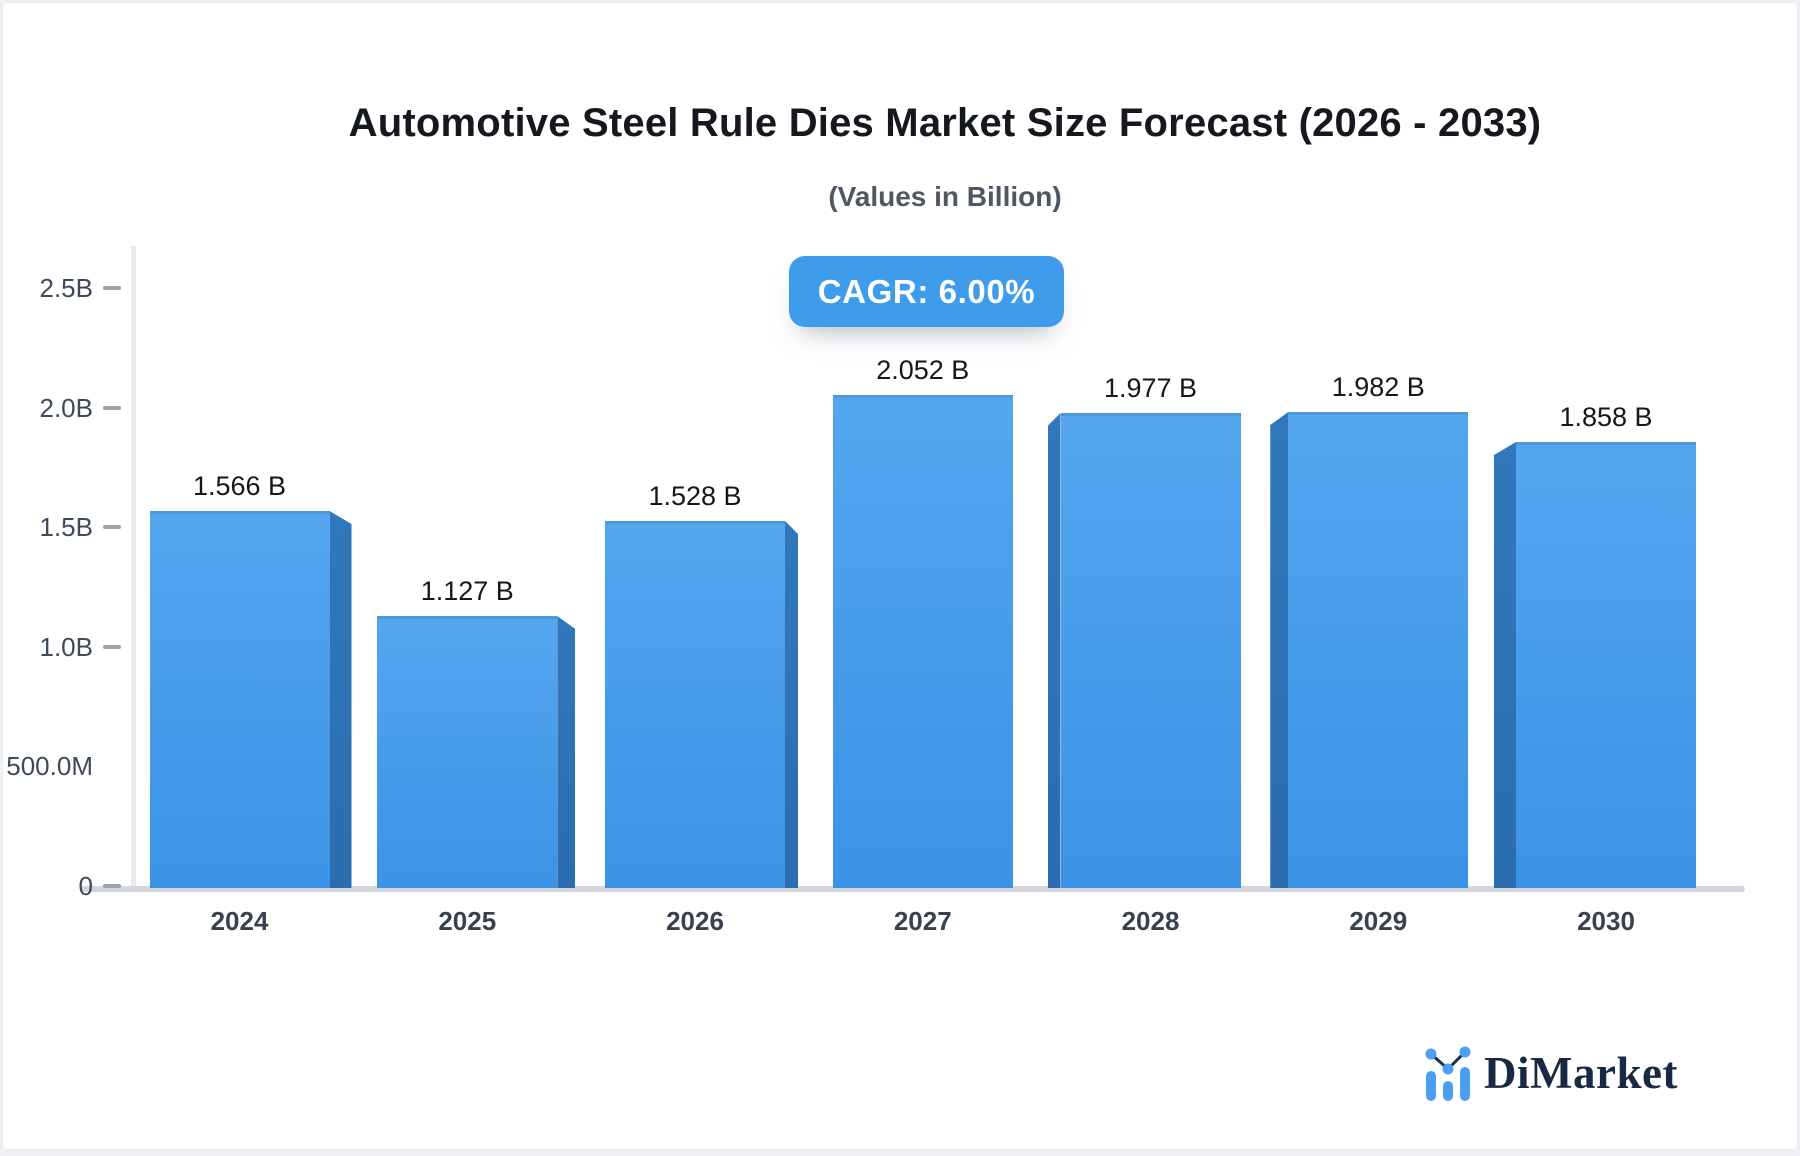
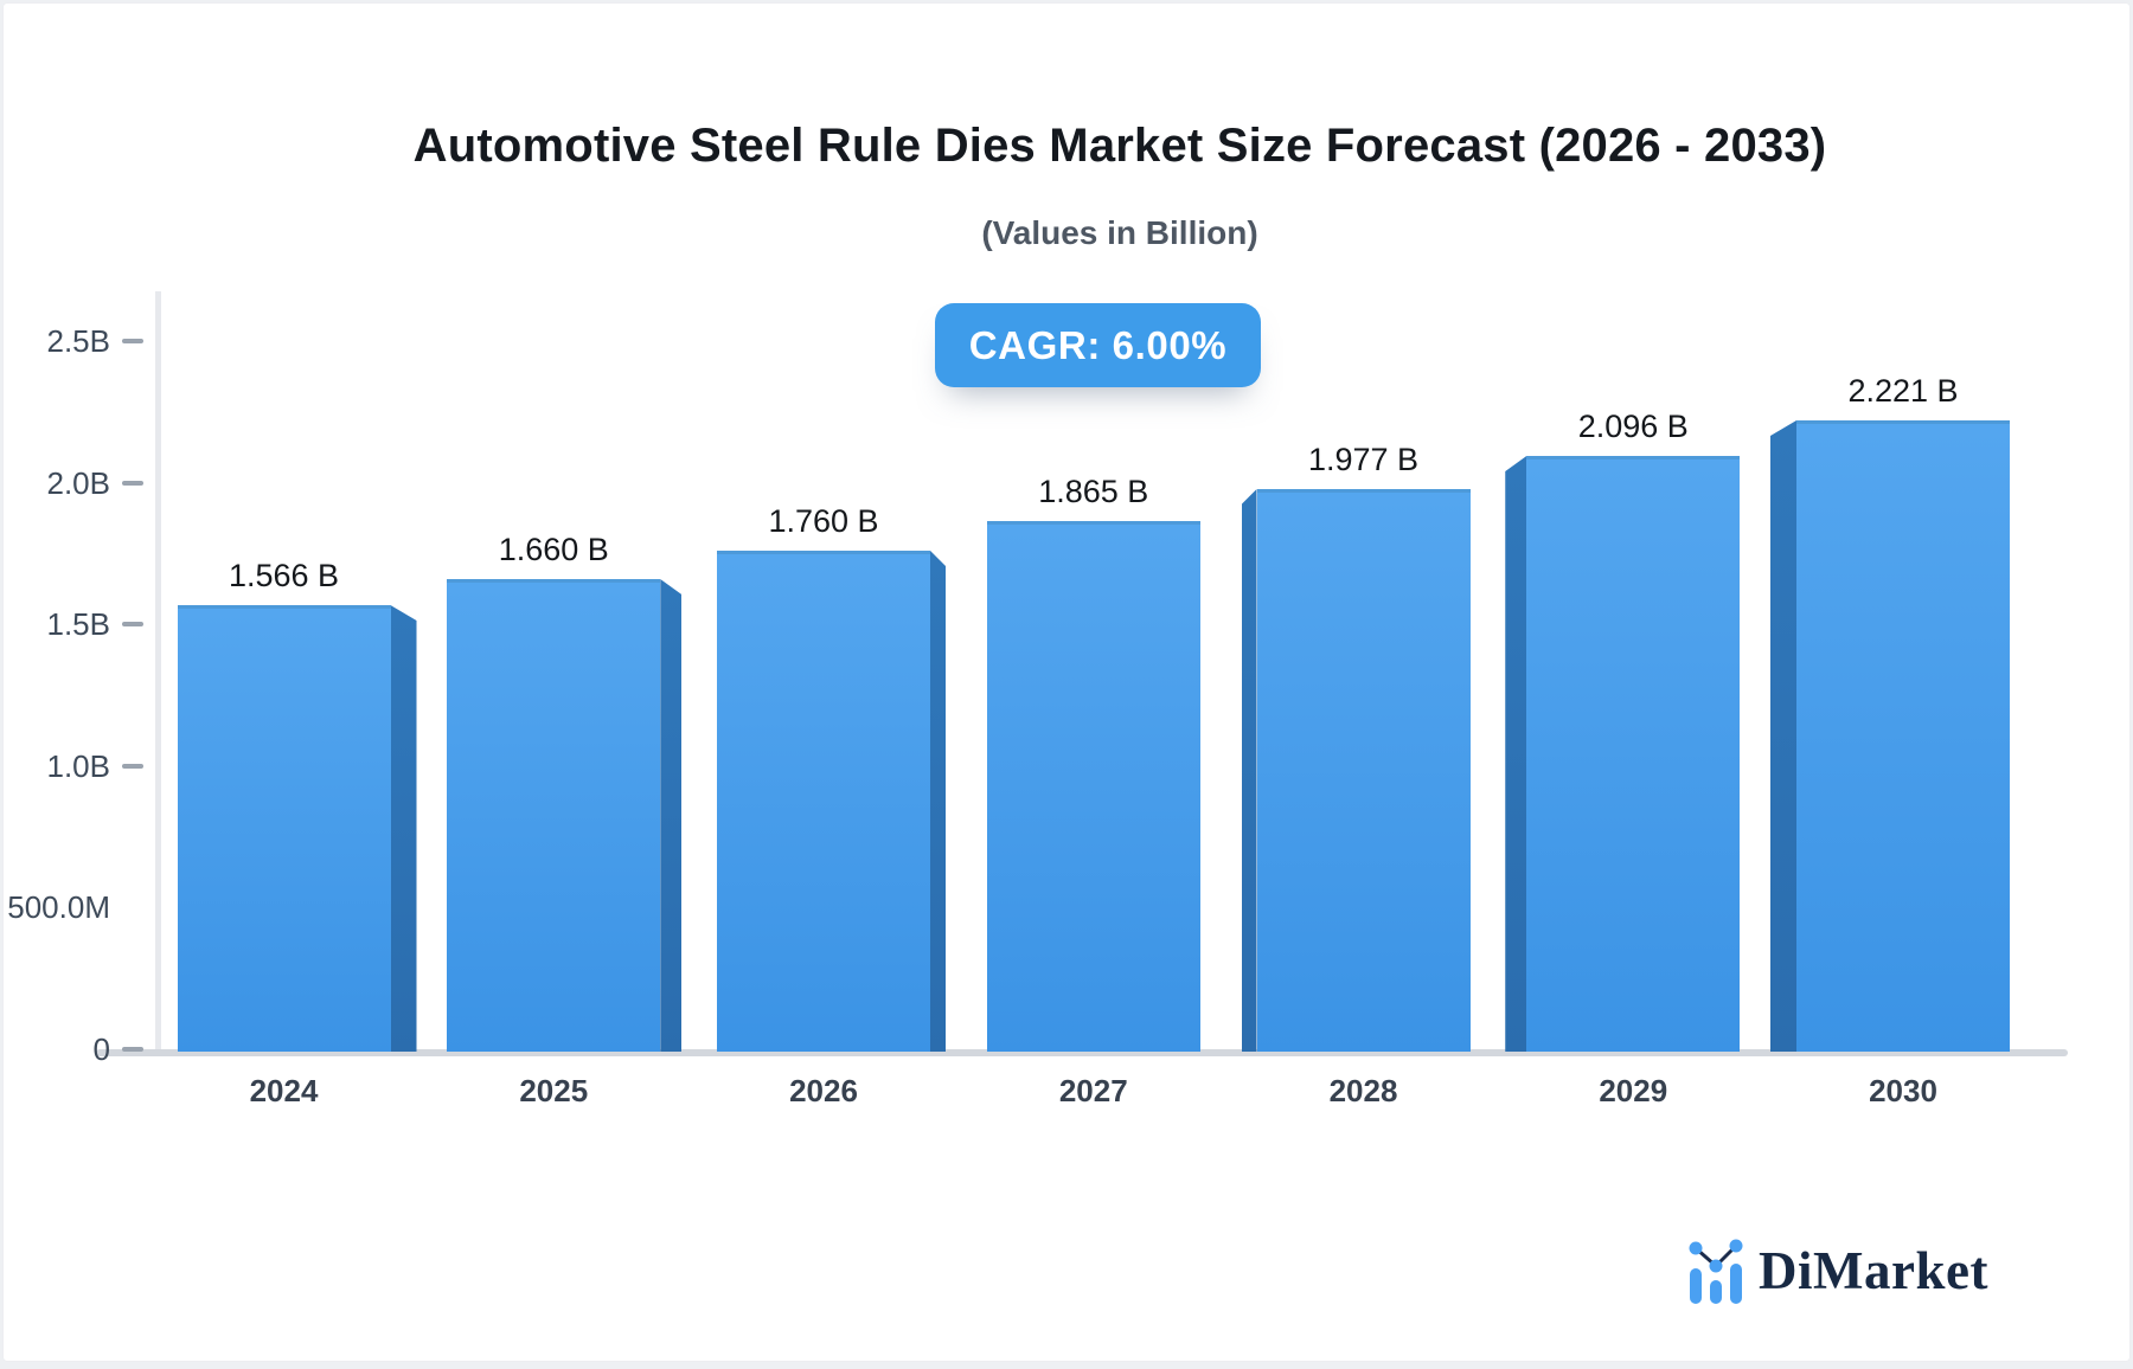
2025: 1.127 -> 1.660
2026: 1.528 -> 1.760
2027: 2.052 -> 1.865
2029: 1.982 -> 2.096
2030: 1.858 -> 2.221
